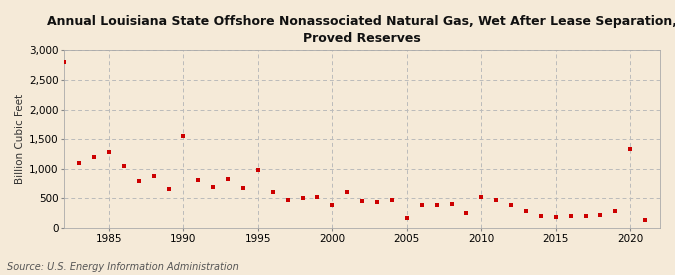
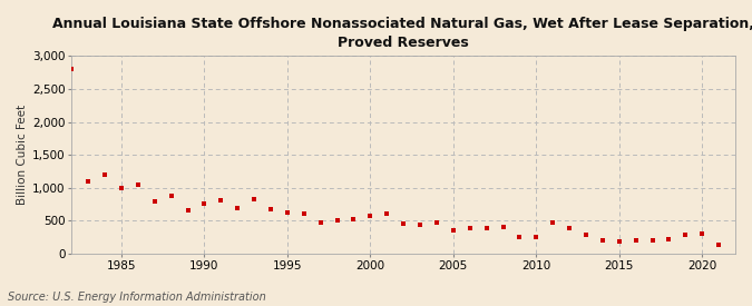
1985: 1,280 -> 1,000
1990: 1,560 -> 760
1995: 980 -> 620
2000: 380 -> 580
2005: 160 -> 350
2010: 520 -> 260
2020: 1,340 -> 300
